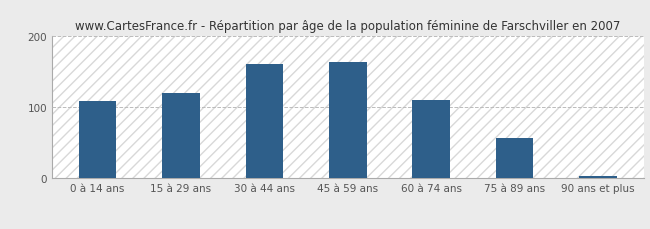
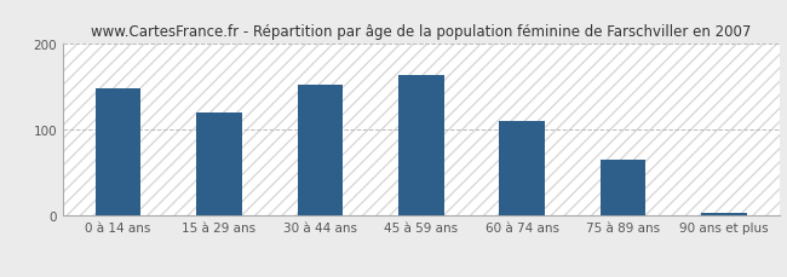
0 à 14 ans: 108 -> 148
30 à 44 ans: 160 -> 152
75 à 89 ans: 56 -> 65
